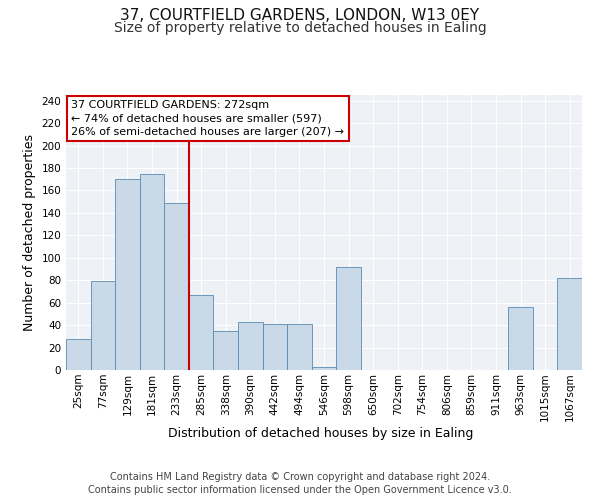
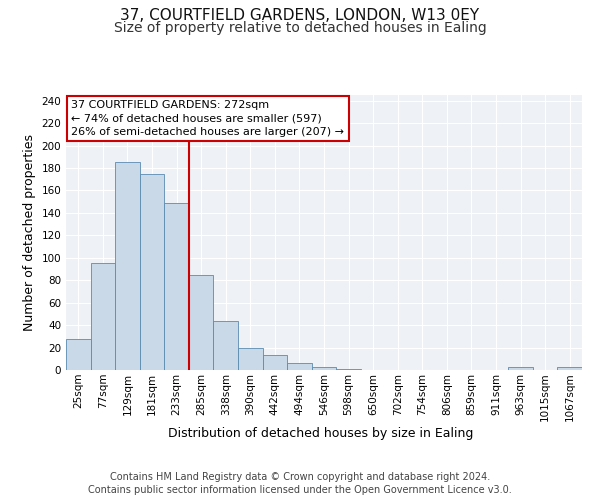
77sqm: 79 -> 95
129sqm: 170 -> 185
285sqm: 67 -> 85
338sqm: 35 -> 44
390sqm: 43 -> 20
442sqm: 41 -> 13
494sqm: 41 -> 6
598sqm: 92 -> 1
963sqm: 56 -> 3
1067sqm: 82 -> 3
